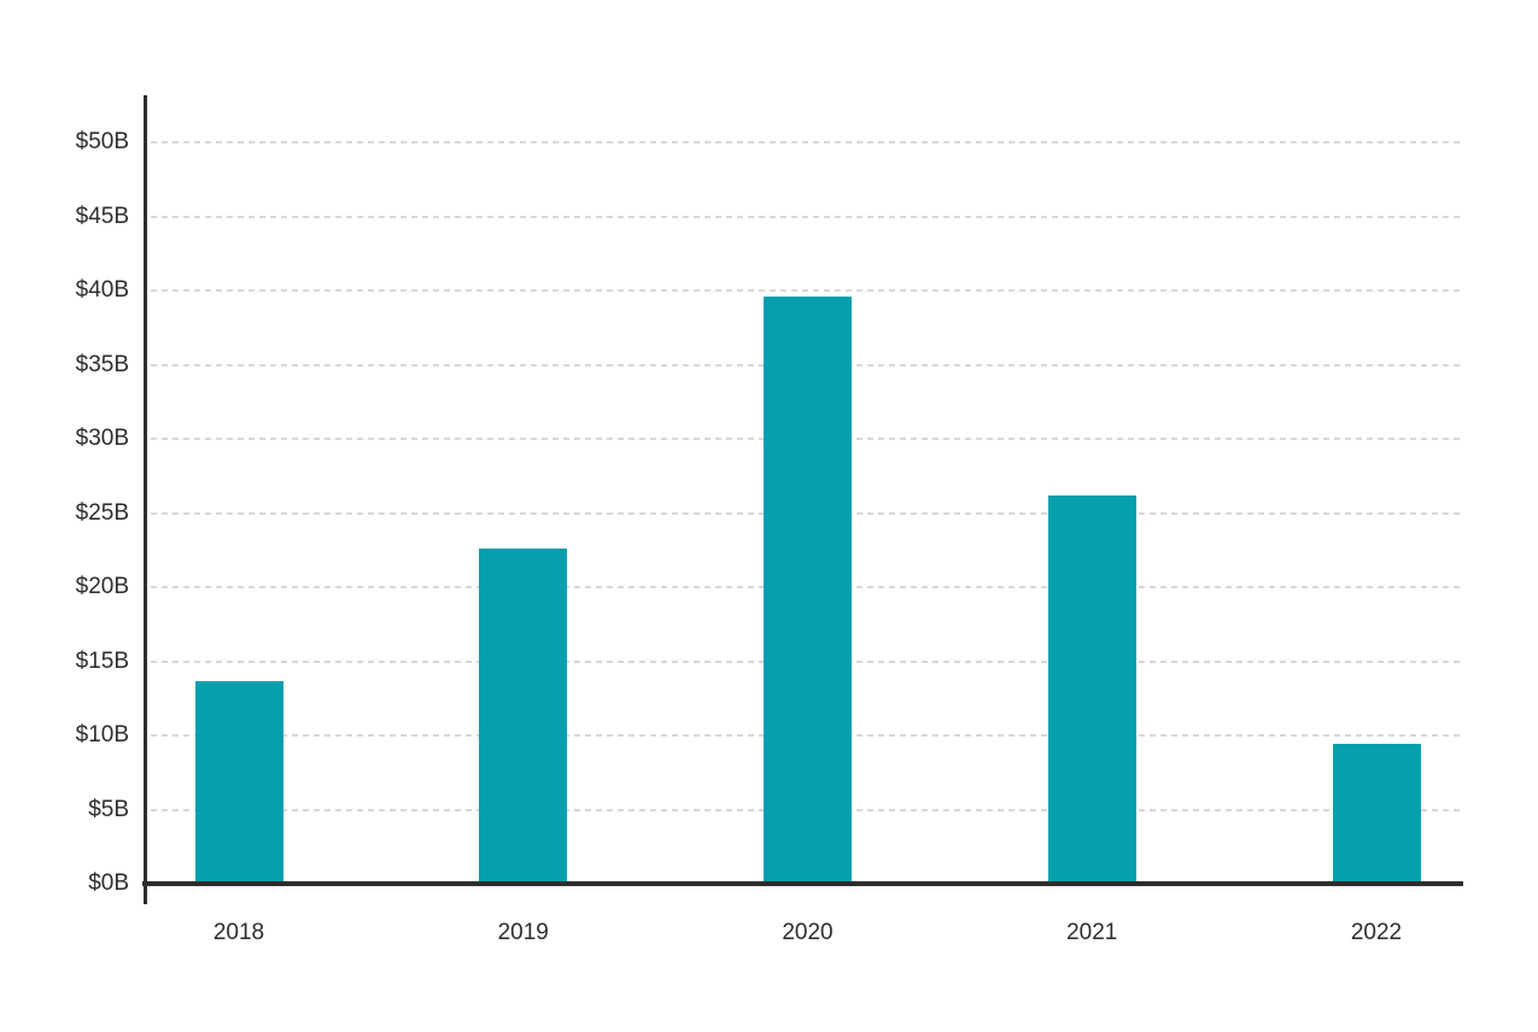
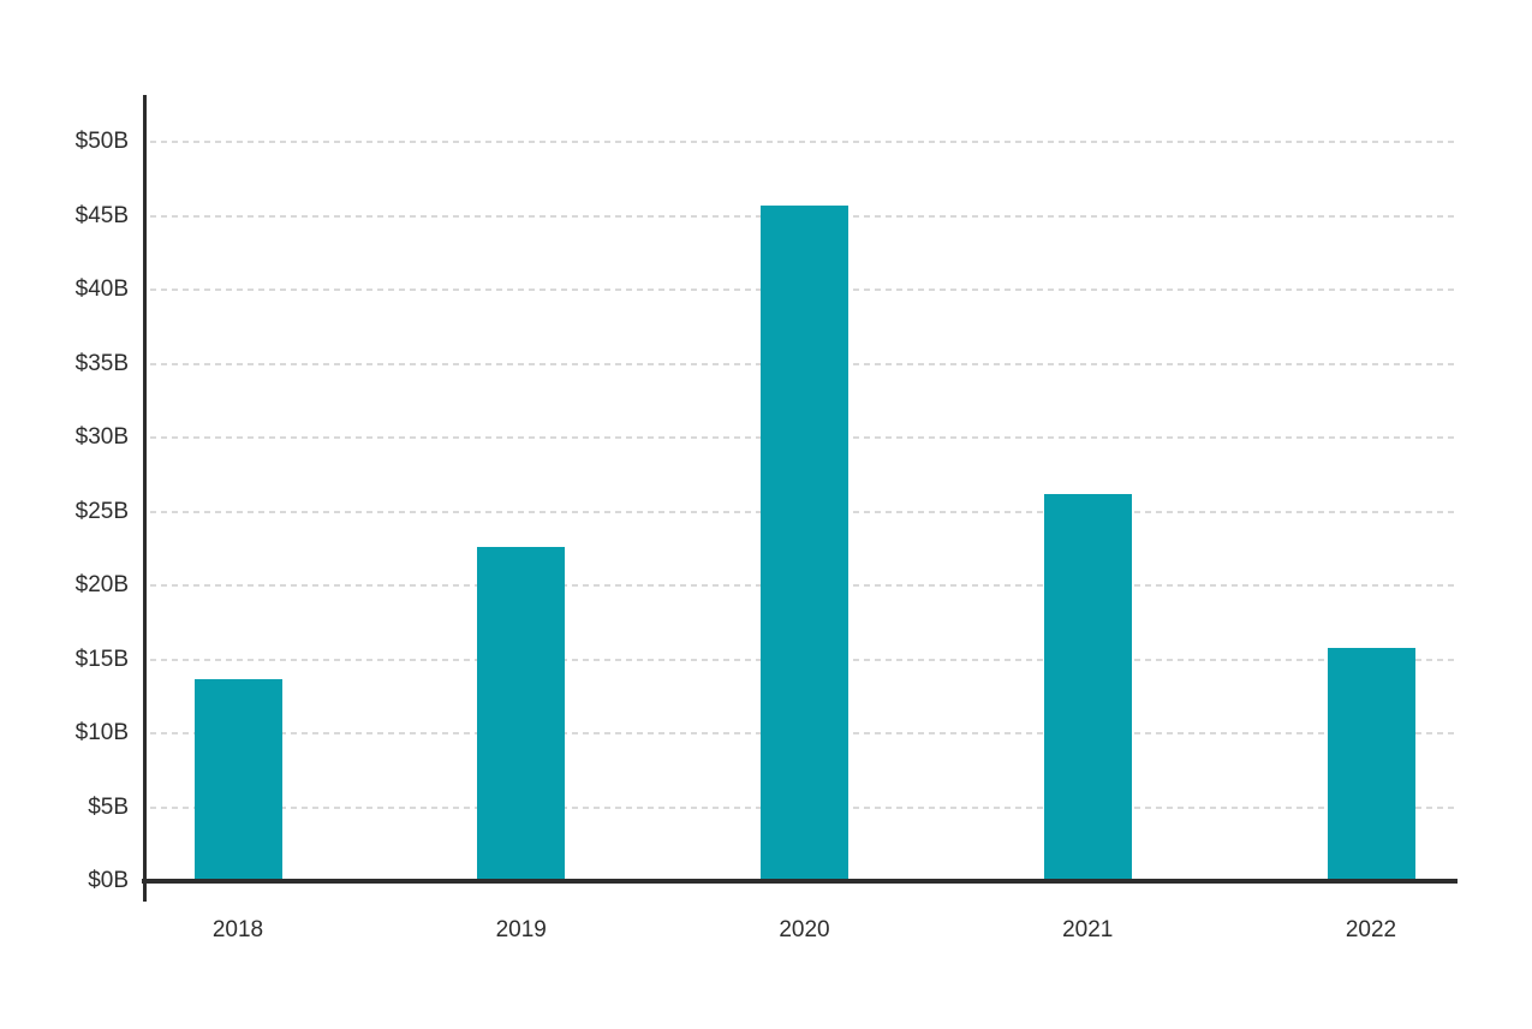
2020: $39.4B -> $45.5B
2022: $9.3B -> $15.6B
